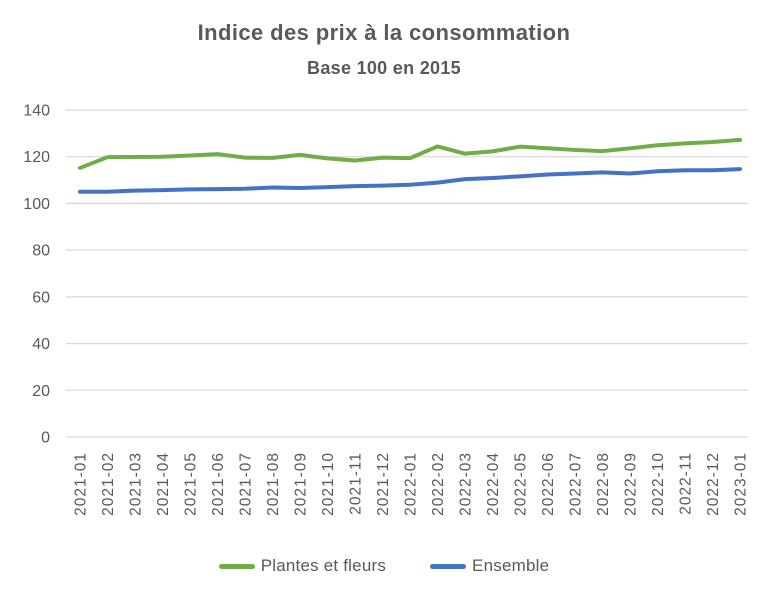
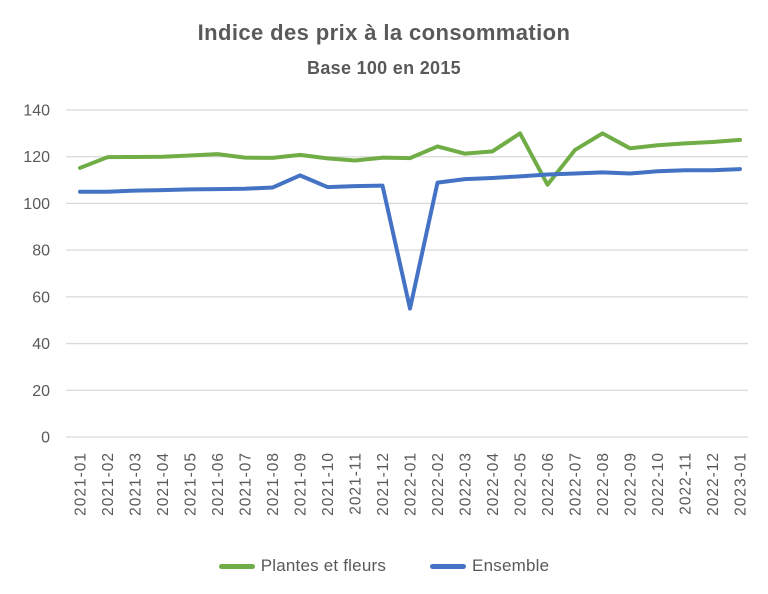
Ensemble/2021-09: 107 -> 112
Ensemble/2022-01: 108 -> 55
Plantes et fleurs/2022-05: 124 -> 130
Plantes et fleurs/2022-06: 124 -> 108
Plantes et fleurs/2022-08: 122 -> 130
